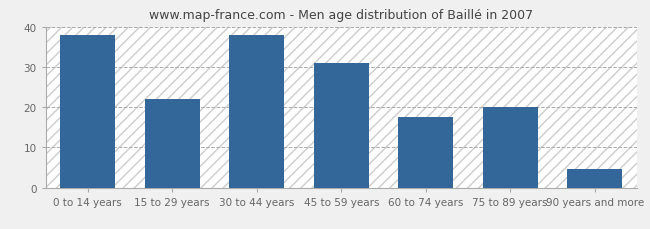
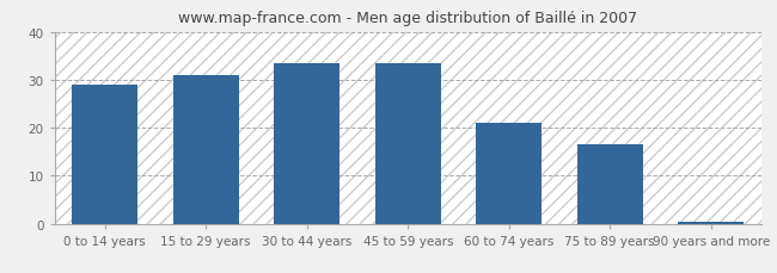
0 to 14 years: 38.0 -> 29.0
15 to 29 years: 22.0 -> 31.0
30 to 44 years: 38.0 -> 33.5
45 to 59 years: 31.0 -> 33.5
60 to 74 years: 17.5 -> 21.0
75 to 89 years: 20.0 -> 16.5
90 years and more: 4.5 -> 0.5
